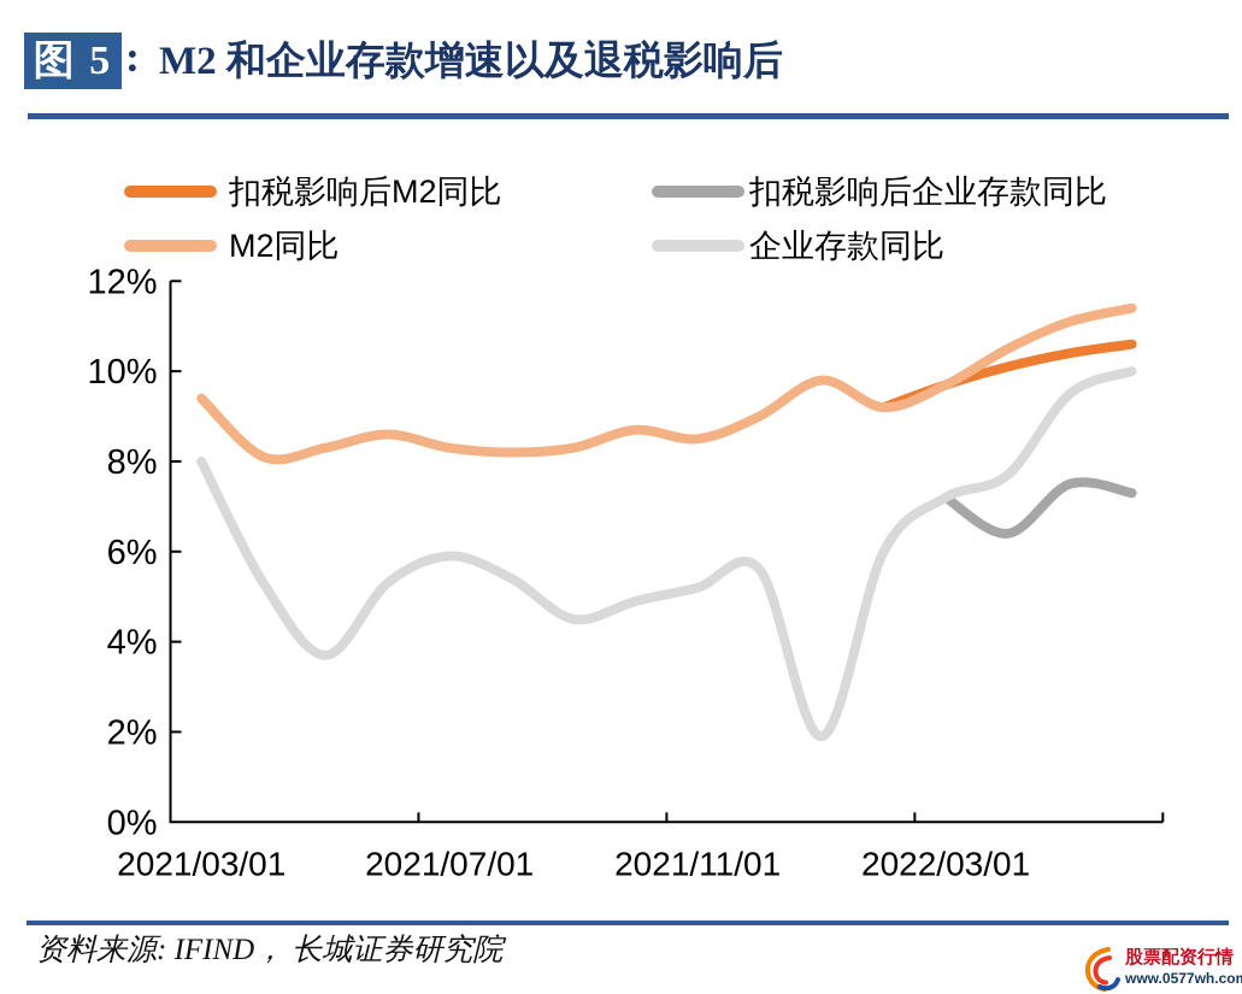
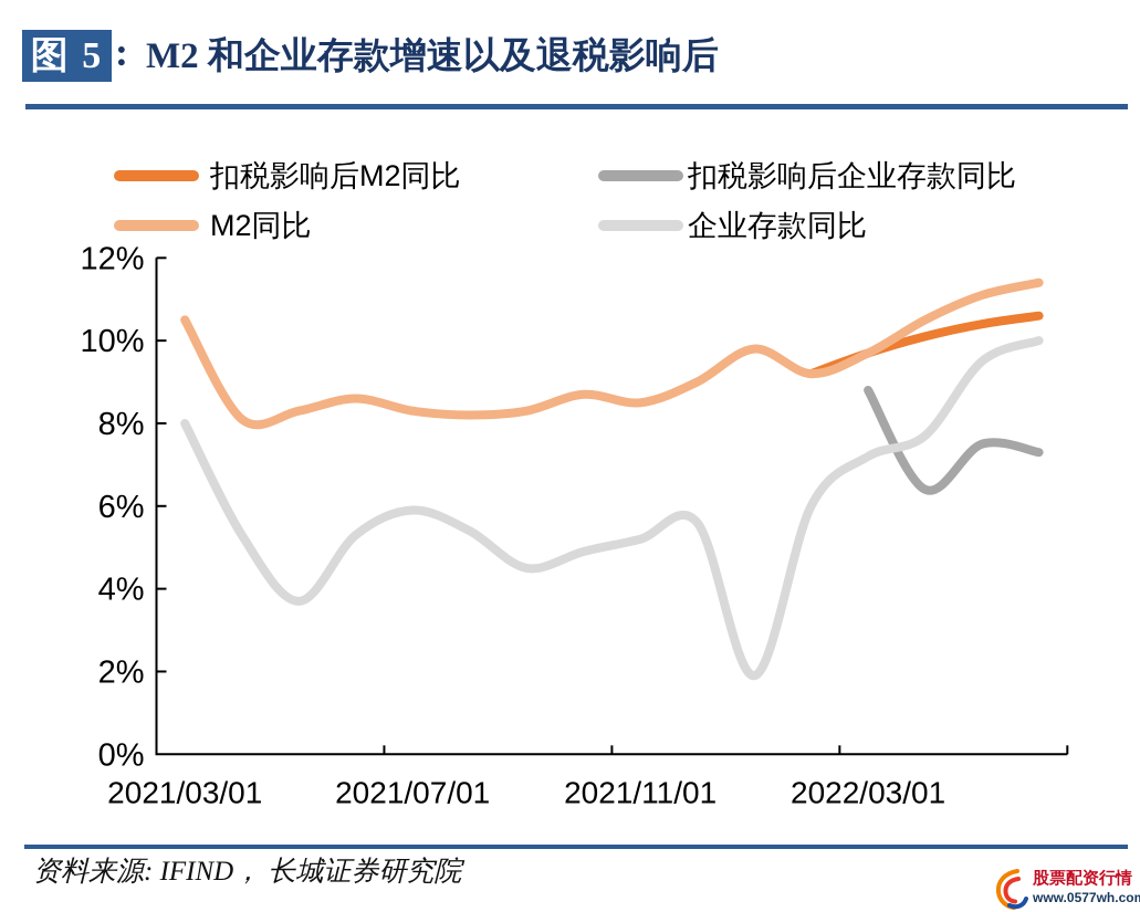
M2同比/2021/03/01: 9.4% -> 10.5%
扣税影响后企业存款同比/2022/03/01: 7.2% -> 8.8%
